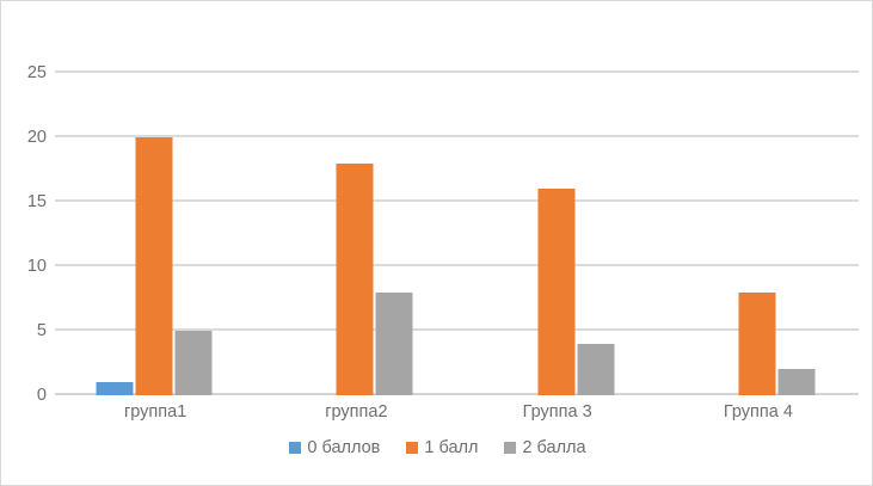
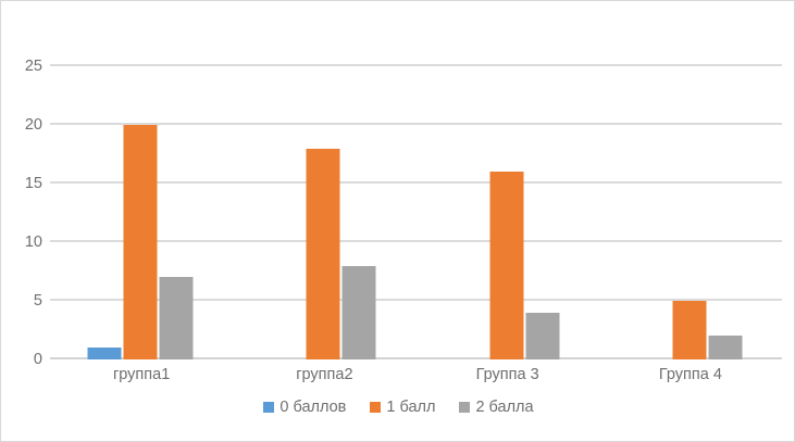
2 балла/группа1: 5 -> 7
1 балл/Группа 4: 8 -> 5
